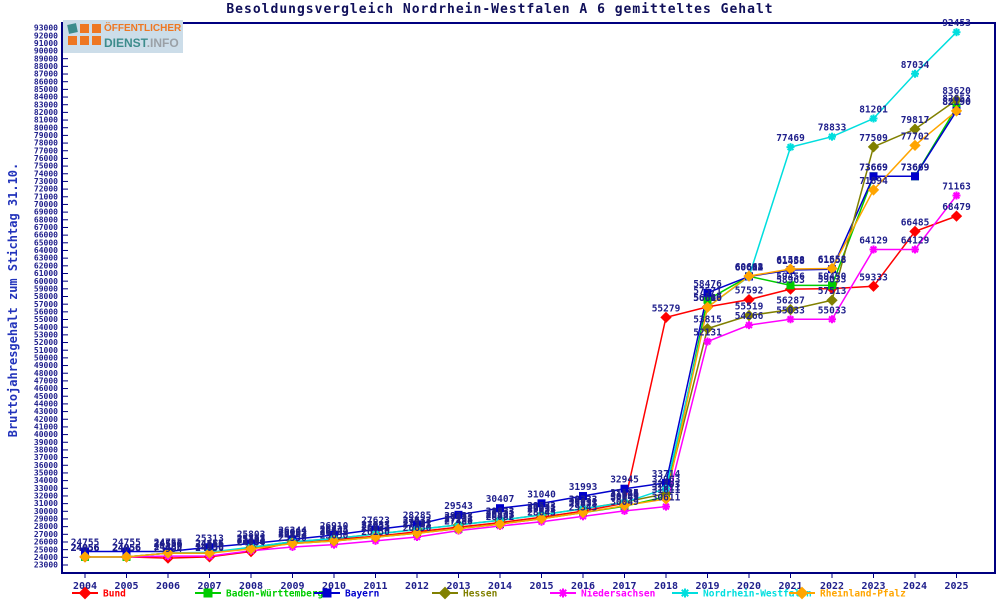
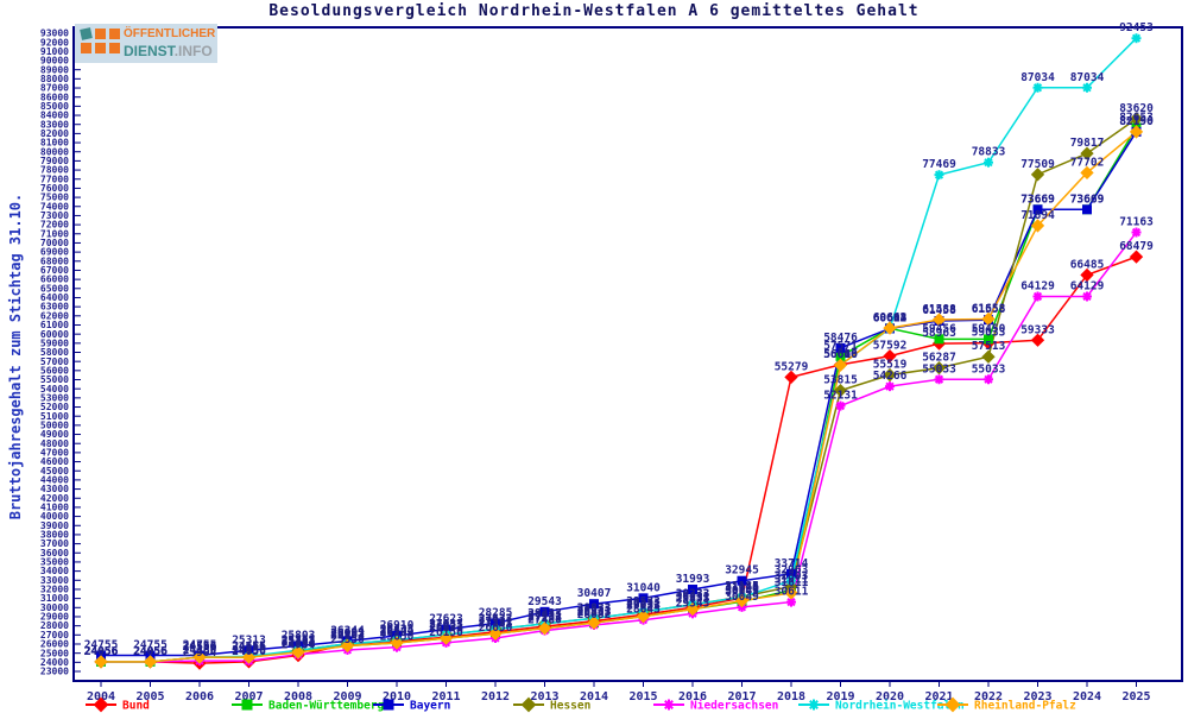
Nordrhein-Westfalen/2023: 81201 -> 87034
